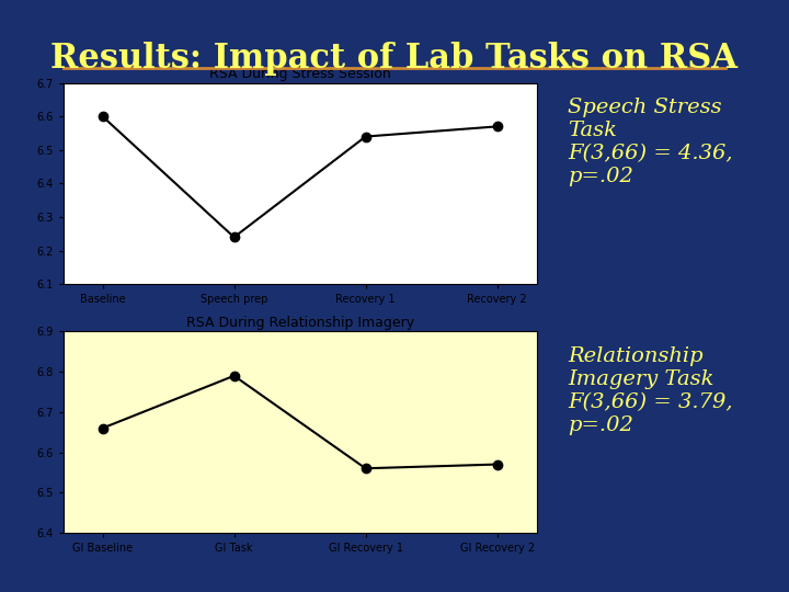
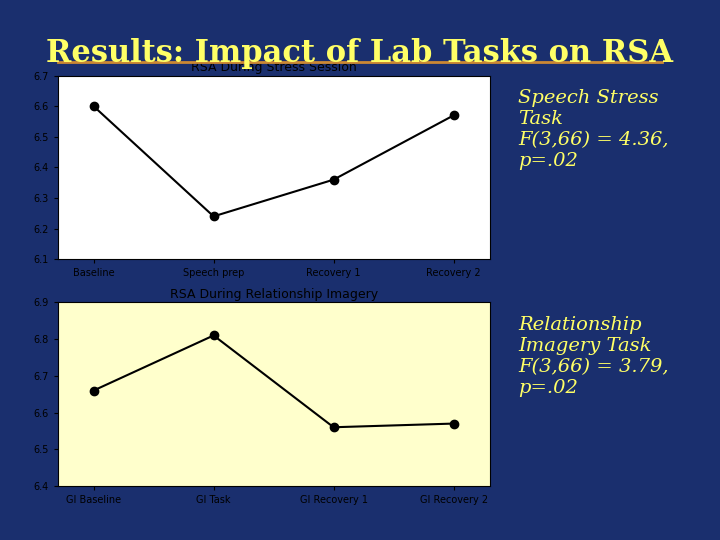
Recovery 1: 6.54 -> 6.36
RSA During Relationship Imagery/GI Task: 6.79 -> 6.81
